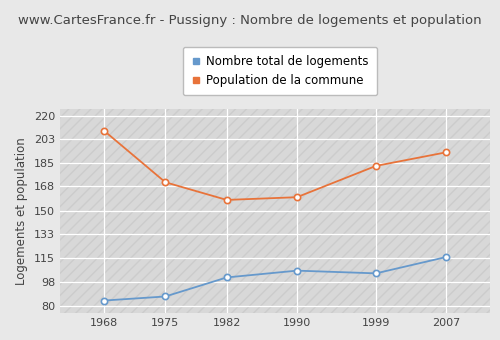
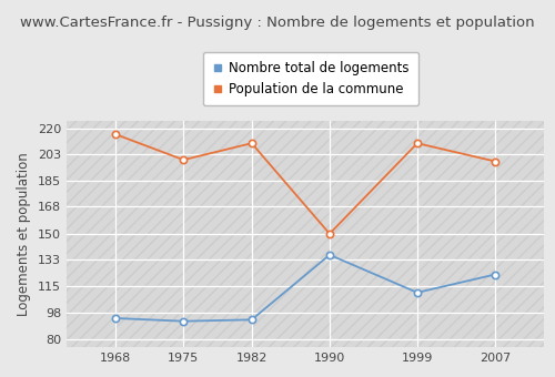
Nombre total de logements/1968: 84 -> 94
Population de la commune/1968: 209 -> 216
Nombre total de logements/1975: 87 -> 92
Population de la commune/1975: 171 -> 199
Nombre total de logements/1982: 101 -> 93
Population de la commune/1982: 158 -> 210
Nombre total de logements/1990: 106 -> 136
Population de la commune/1990: 160 -> 150
Nombre total de logements/1999: 104 -> 111
Population de la commune/1999: 183 -> 210
Nombre total de logements/2007: 116 -> 123
Population de la commune/2007: 193 -> 198
